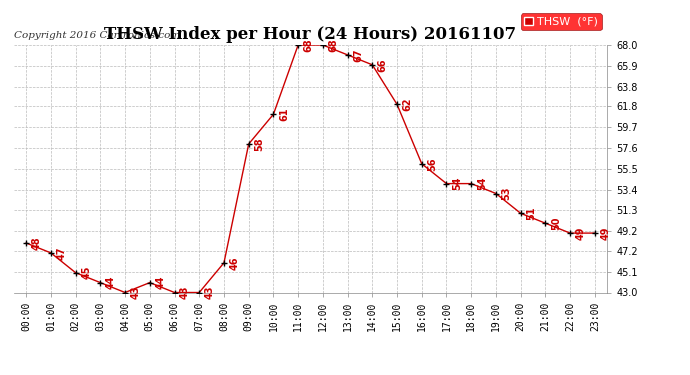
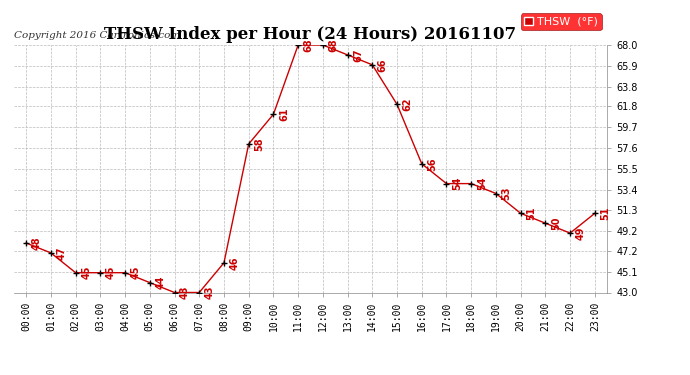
03:00: 44 -> 45
04:00: 43 -> 45
23:00: 49 -> 51
